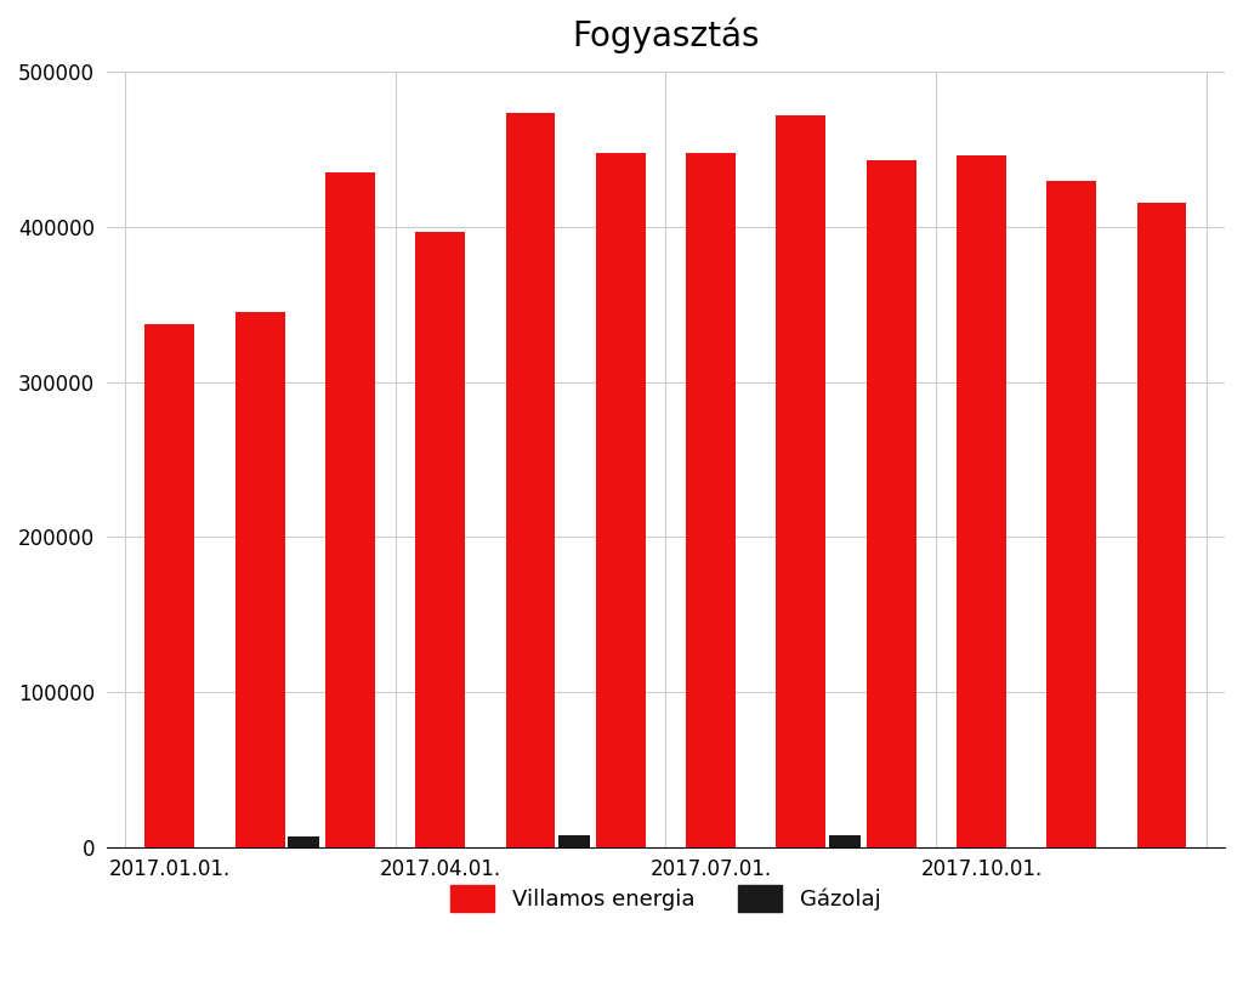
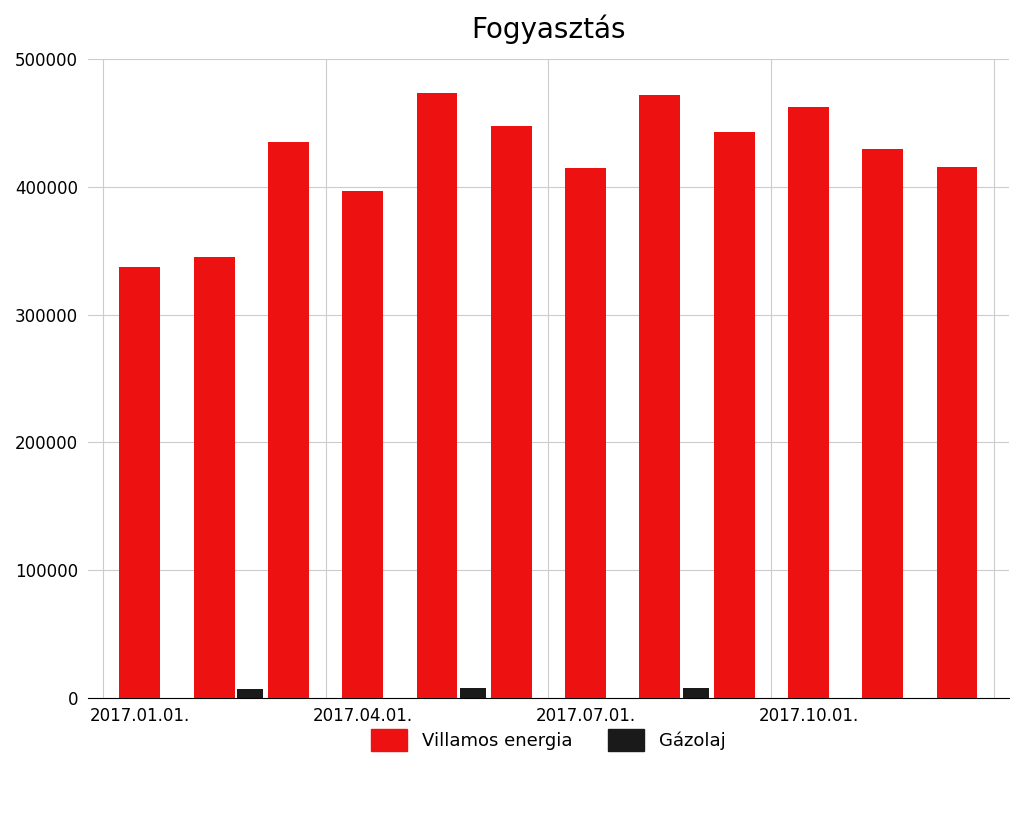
Villamos energia/2017.07.01.: 448000 -> 415000
Villamos energia/2017.10.01.: 446000 -> 463000
